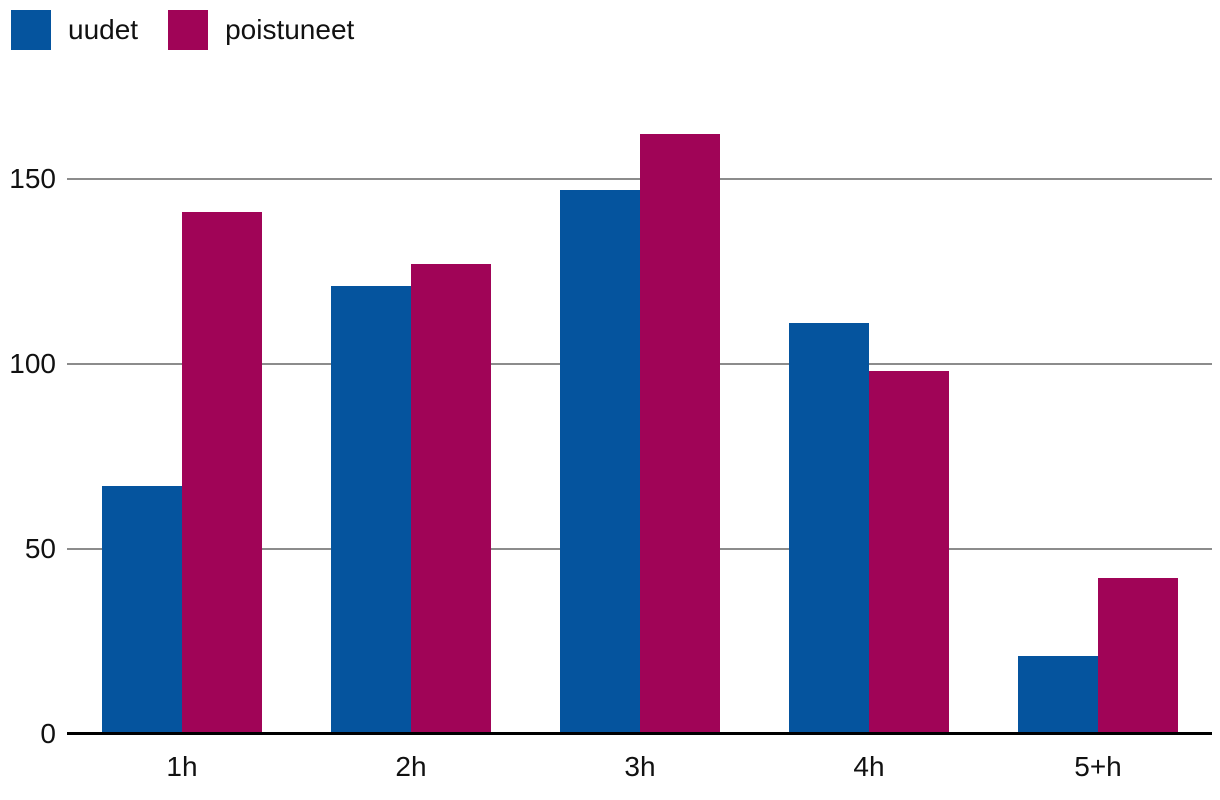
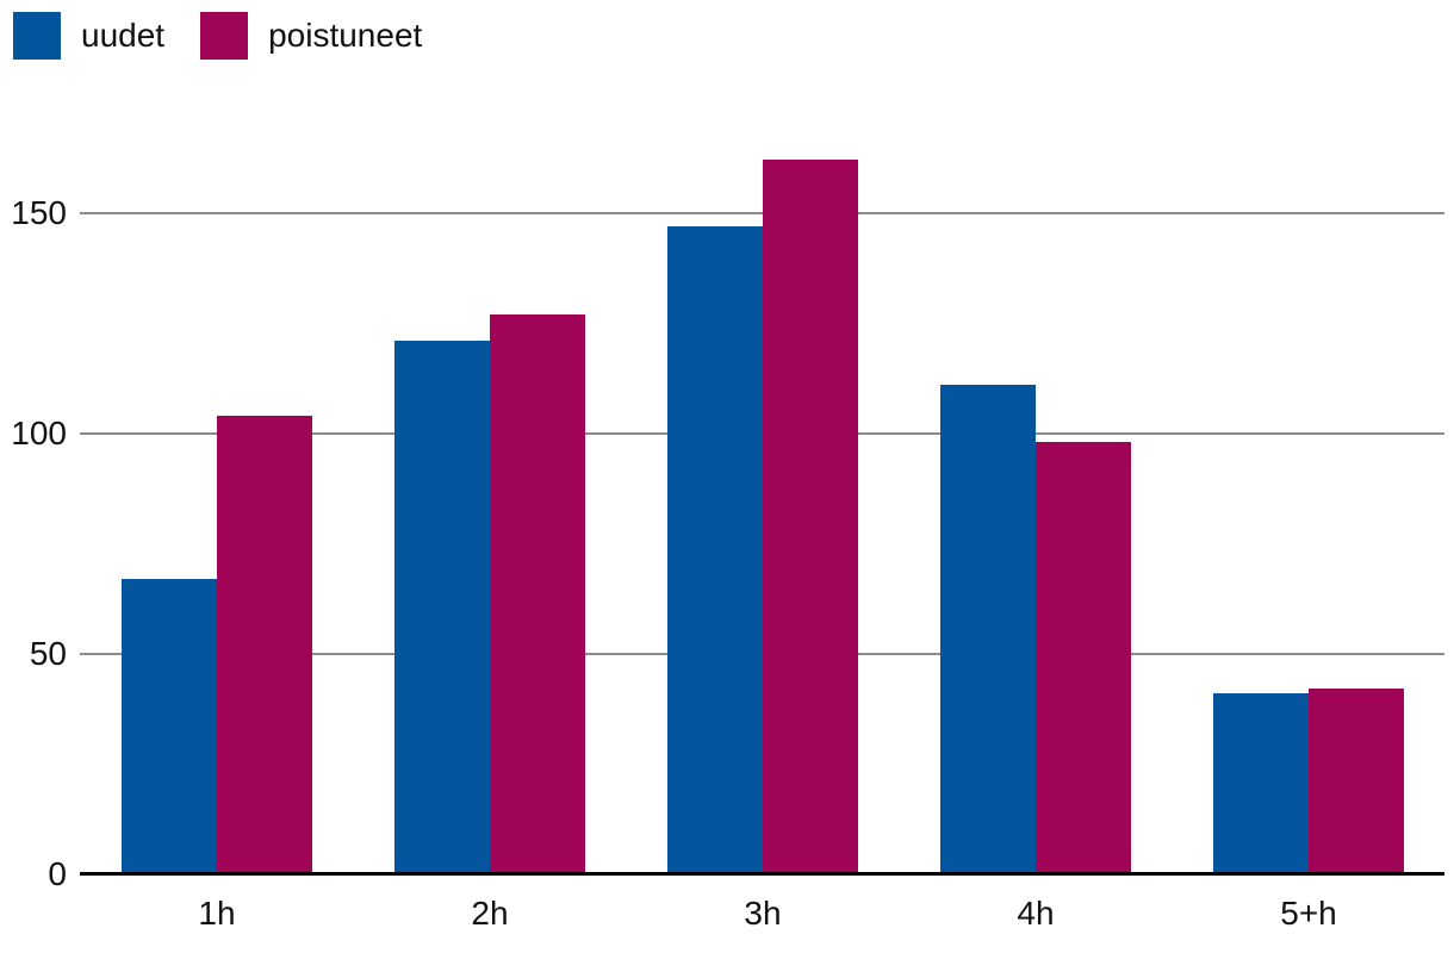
poistuneet/1h: 141 -> 104
uudet/5+h: 21 -> 41
